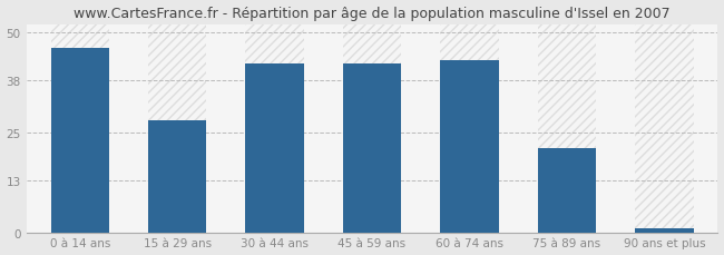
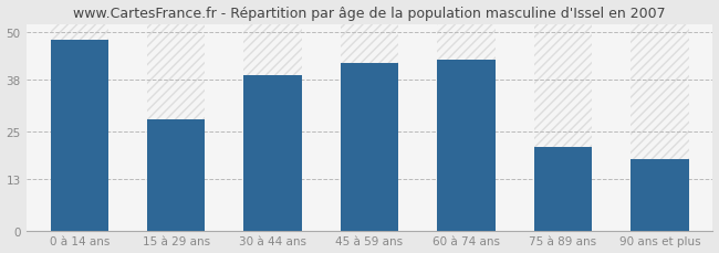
0 à 14 ans: 46 -> 48
30 à 44 ans: 42 -> 39
90 ans et plus: 1 -> 18
